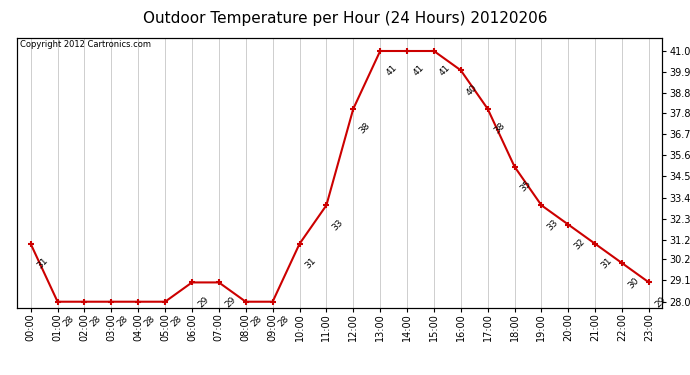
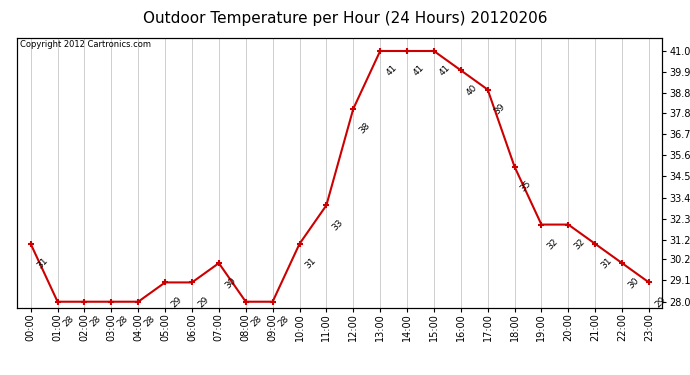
05:00: 28 -> 29
07:00: 29 -> 30
17:00: 38 -> 39
19:00: 33 -> 32
